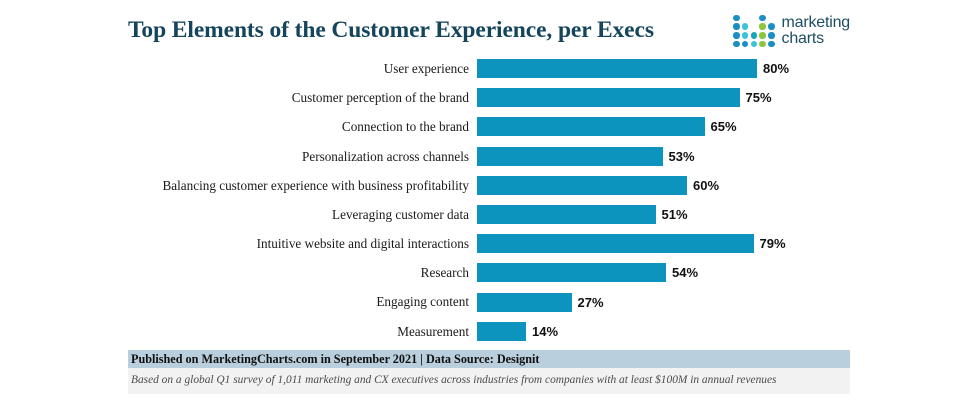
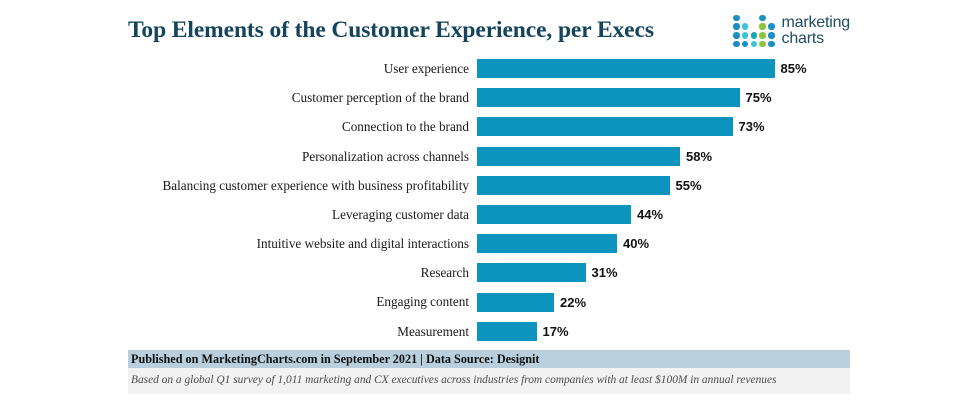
User experience: 80% -> 85%
Connection to the brand: 65% -> 73%
Personalization across channels: 53% -> 58%
Balancing customer experience with business profitability: 60% -> 55%
Leveraging customer data: 51% -> 44%
Intuitive website and digital interactions: 79% -> 40%
Research: 54% -> 31%
Engaging content: 27% -> 22%
Measurement: 14% -> 17%
